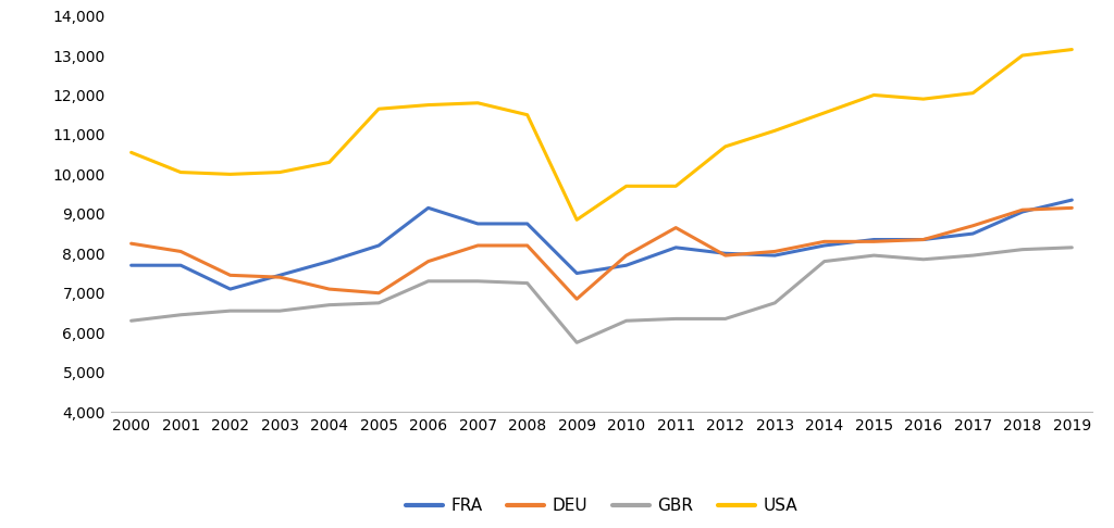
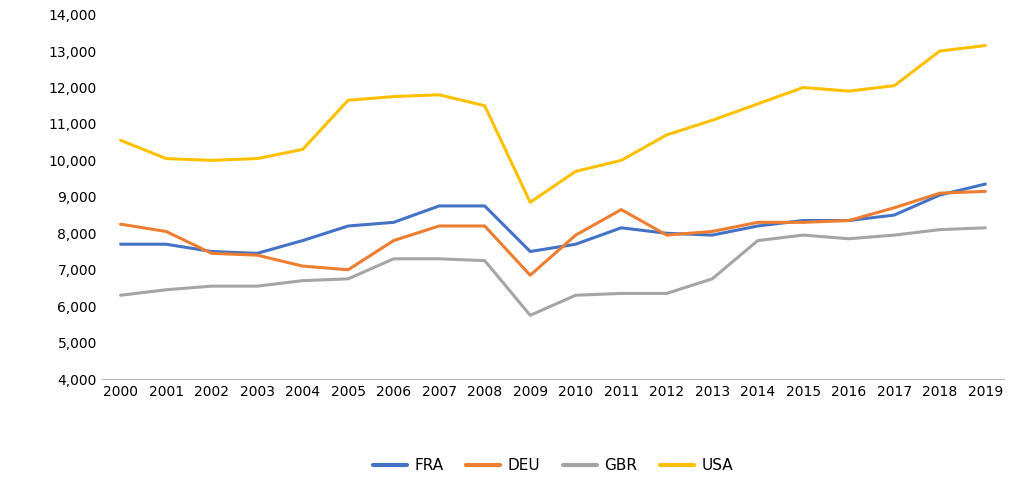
FRA/2002: 7,100 -> 7,500
FRA/2006: 9,150 -> 8,300
USA/2011: 9,700 -> 10,000
